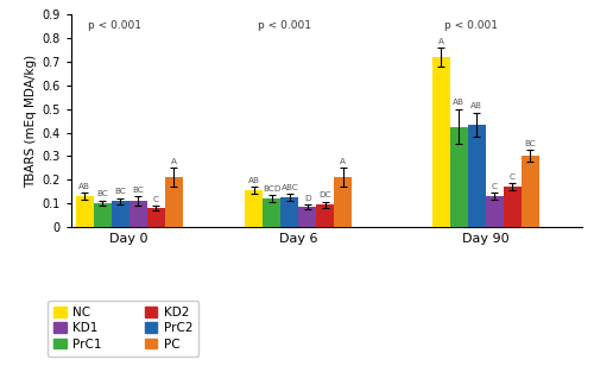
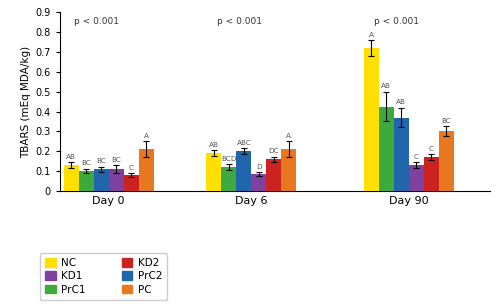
NC/Day 6: 0.15 -> 0.19
PrC2/Day 6: 0.12 -> 0.20
KD2/Day 6: 0.10 -> 0.16
PrC2/Day 90: 0.43 -> 0.37
